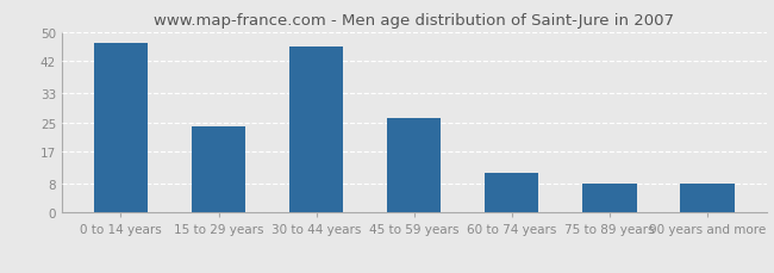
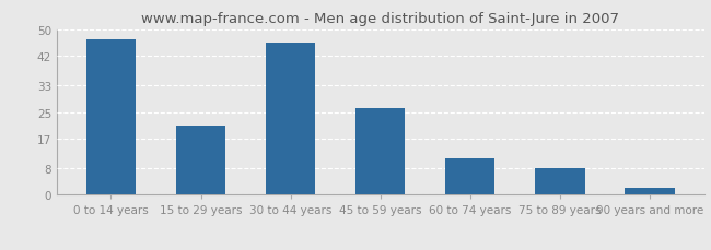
15 to 29 years: 24 -> 21
90 years and more: 8 -> 2
